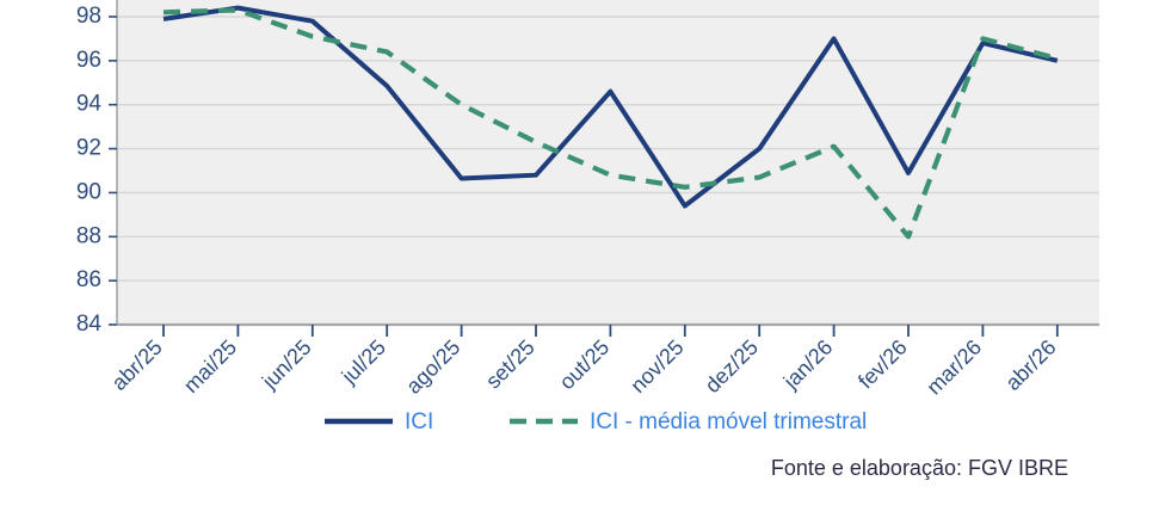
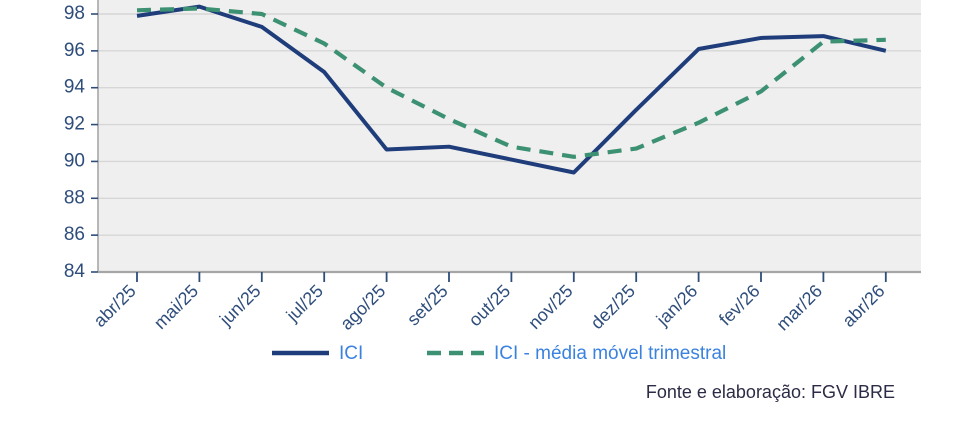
ICI/jun/25: 97.8 -> 97.3
ICI - média móvel trimestral/jun/25: 97.1 -> 98.0
ICI/out/25: 94.6 -> 90.1
ICI/dez/25: 92.0 -> 92.8
ICI/jan/26: 97.0 -> 96.1
ICI/fev/26: 90.9 -> 96.7
ICI - média móvel trimestral/fev/26: 88.0 -> 93.8
ICI - média móvel trimestral/mar/26: 97.0 -> 96.5
ICI - média móvel trimestral/abr/26: 96.1 -> 96.6
